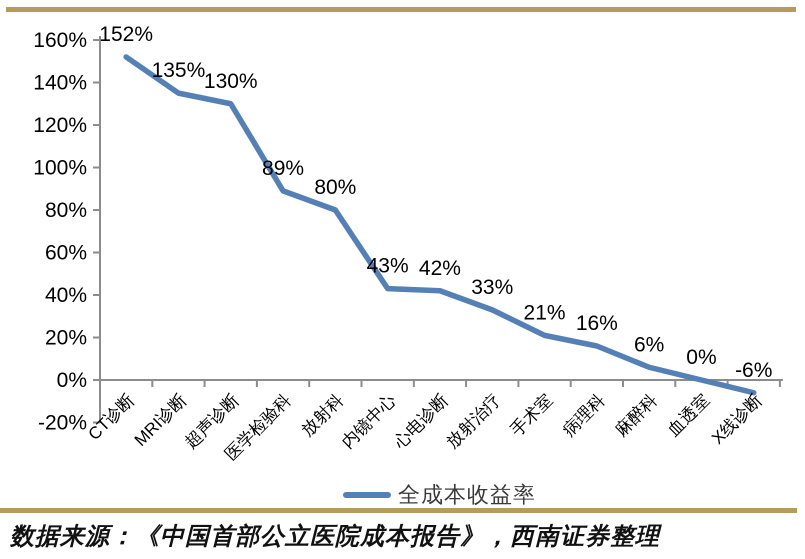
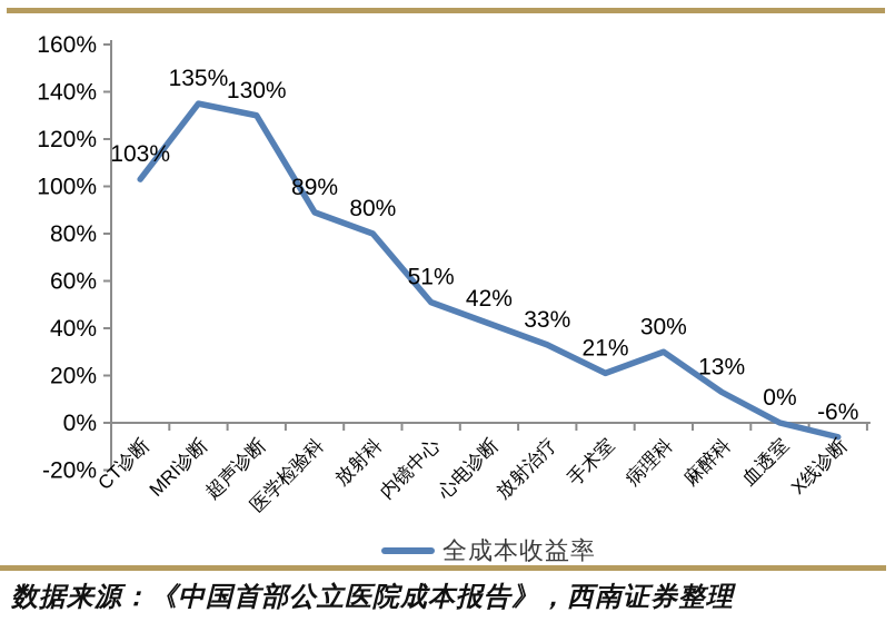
CT诊断: 152% -> 103%
内镜中心: 43% -> 51%
病理科: 16% -> 30%
麻醉科: 6% -> 13%
